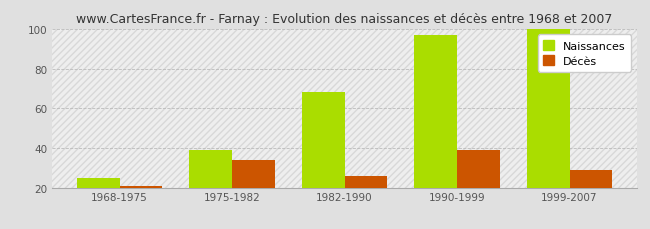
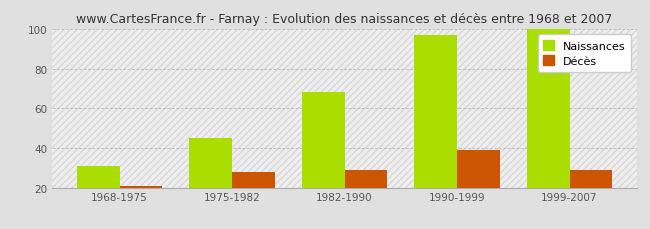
Naissances/1968-1975: 25 -> 31
Naissances/1975-1982: 39 -> 45
Décès/1975-1982: 34 -> 28
Décès/1982-1990: 26 -> 29
